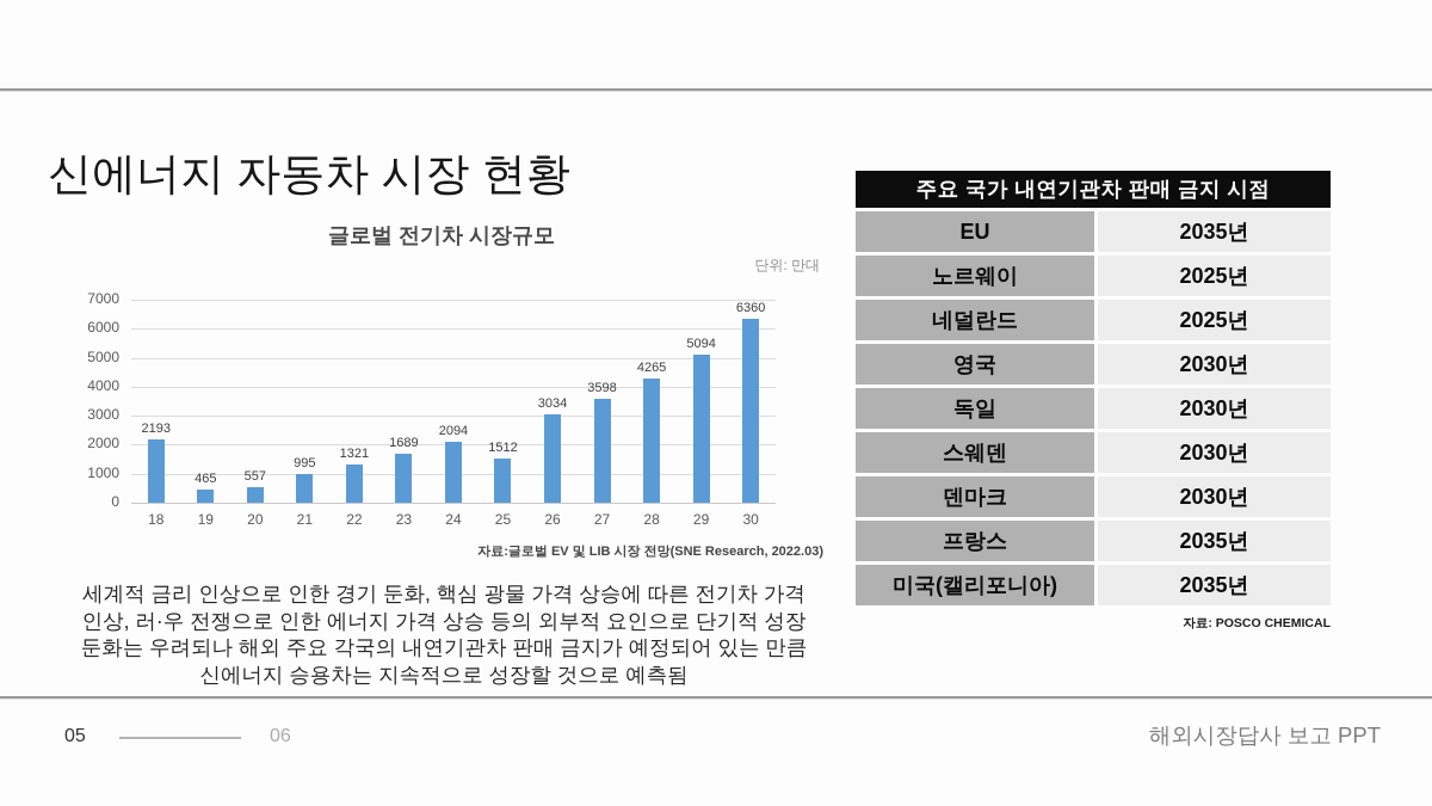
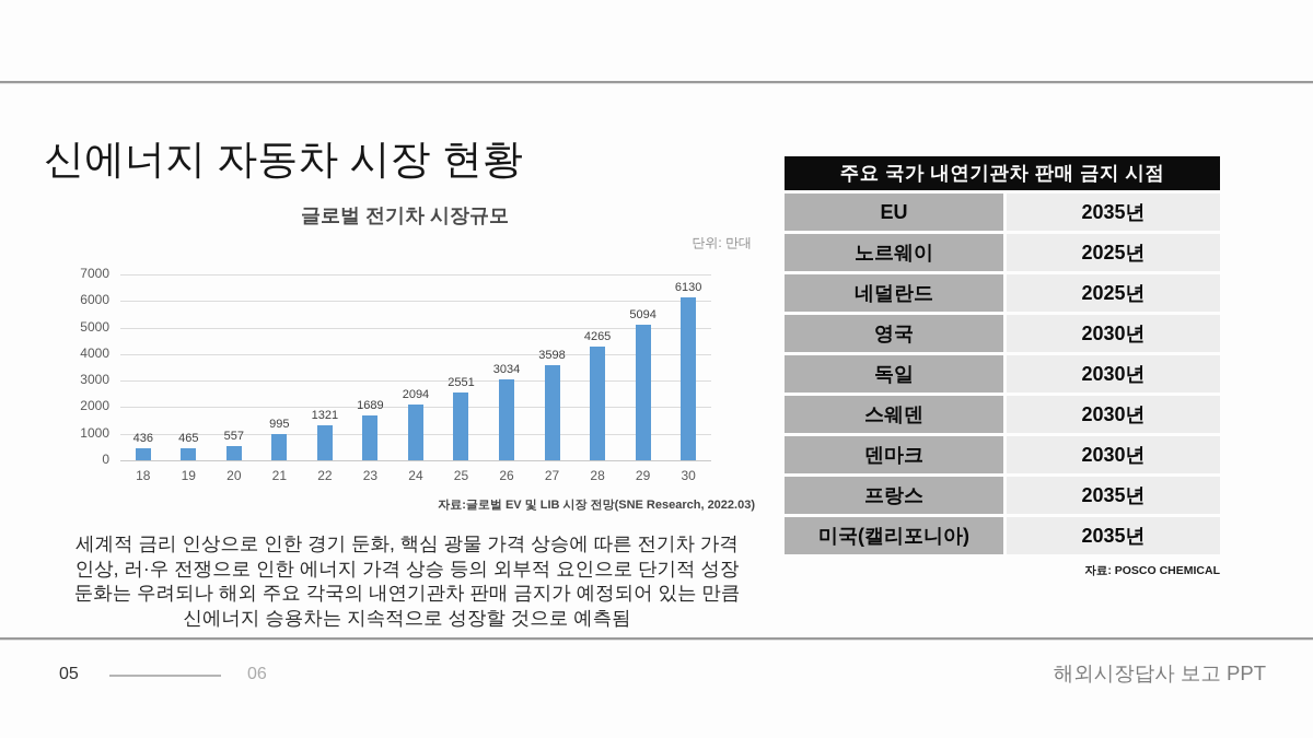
18: 2193 -> 436
25: 1512 -> 2551
30: 6360 -> 6130
